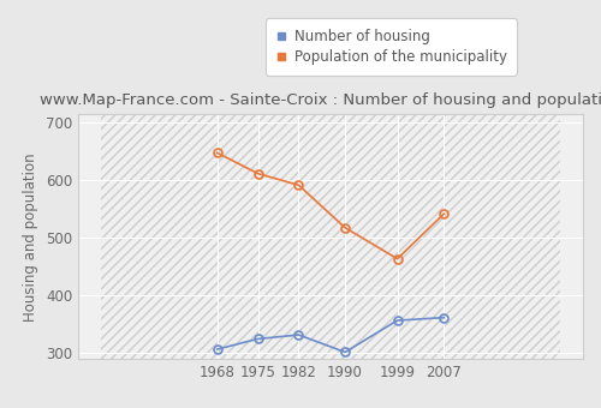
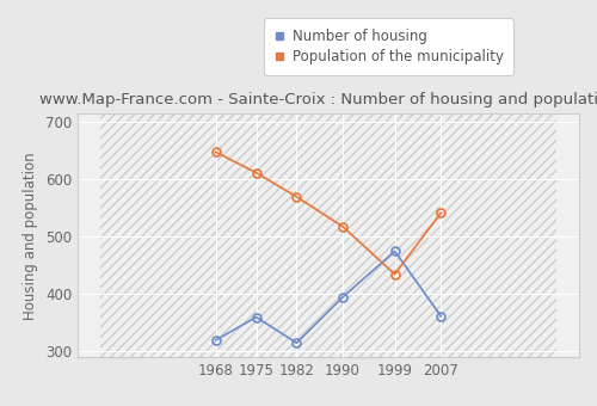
Number of housing/1968: 307 -> 320
Number of housing/1975: 325 -> 360
Number of housing/1982: 332 -> 315
Population of the municipality/1982: 592 -> 570
Number of housing/1990: 302 -> 395
Number of housing/1999: 357 -> 475
Population of the municipality/1999: 464 -> 435
